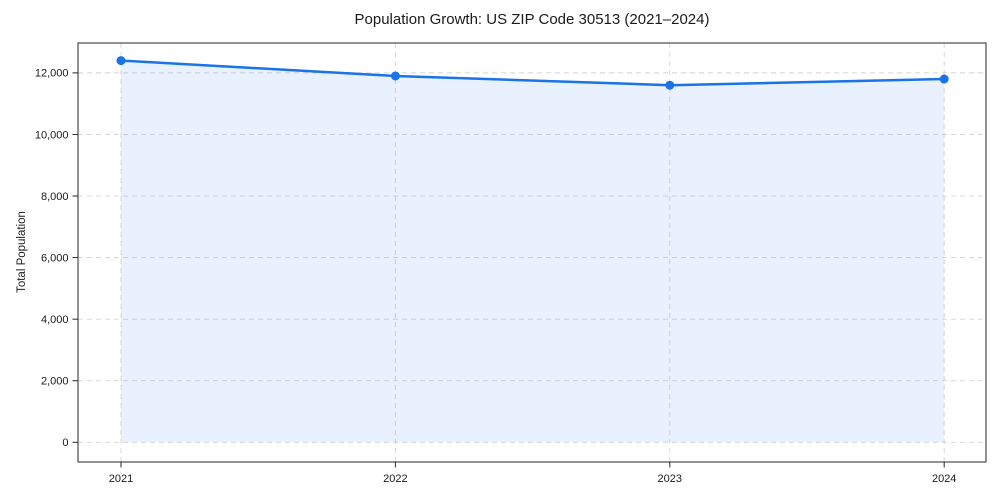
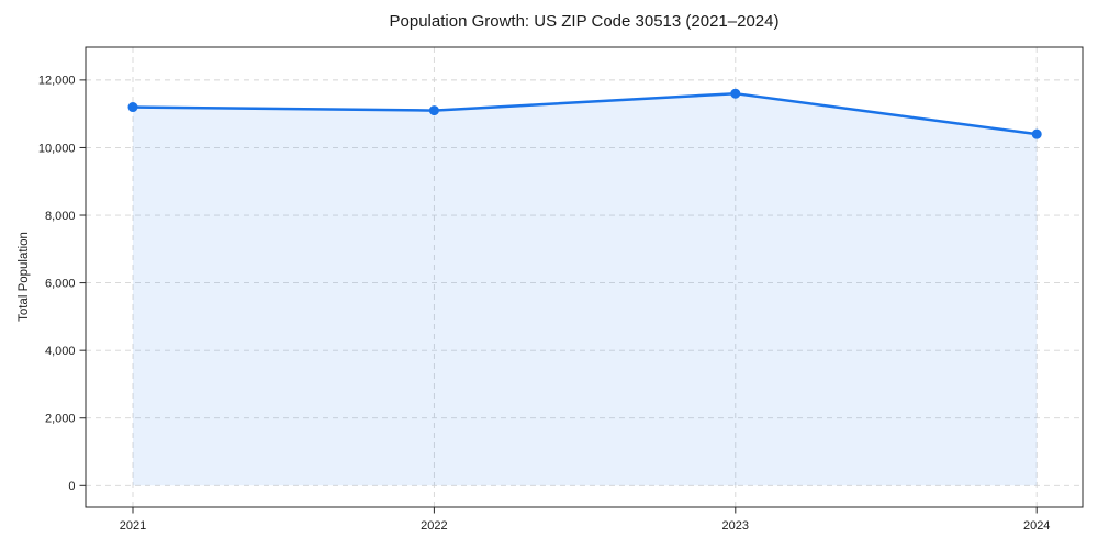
2021: 12400 -> 11200
2022: 11900 -> 11100
2024: 11800 -> 10400
